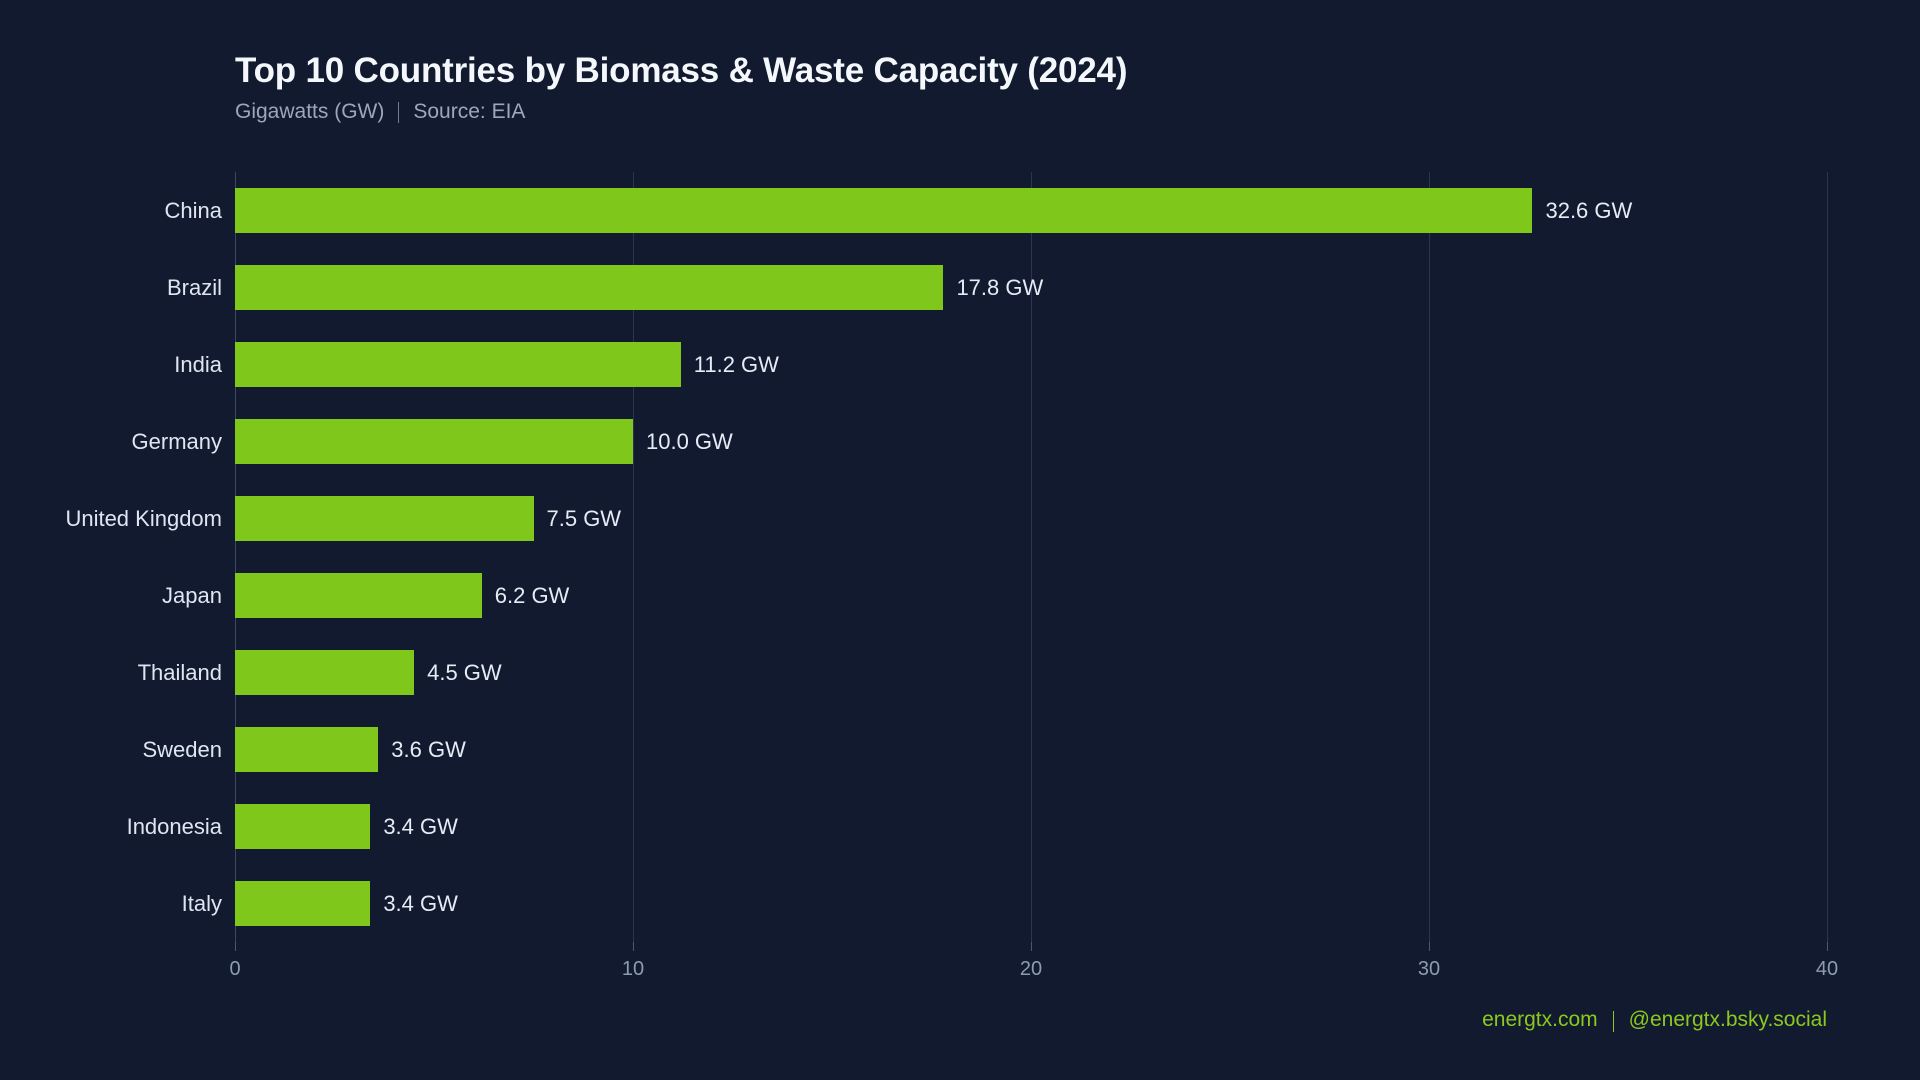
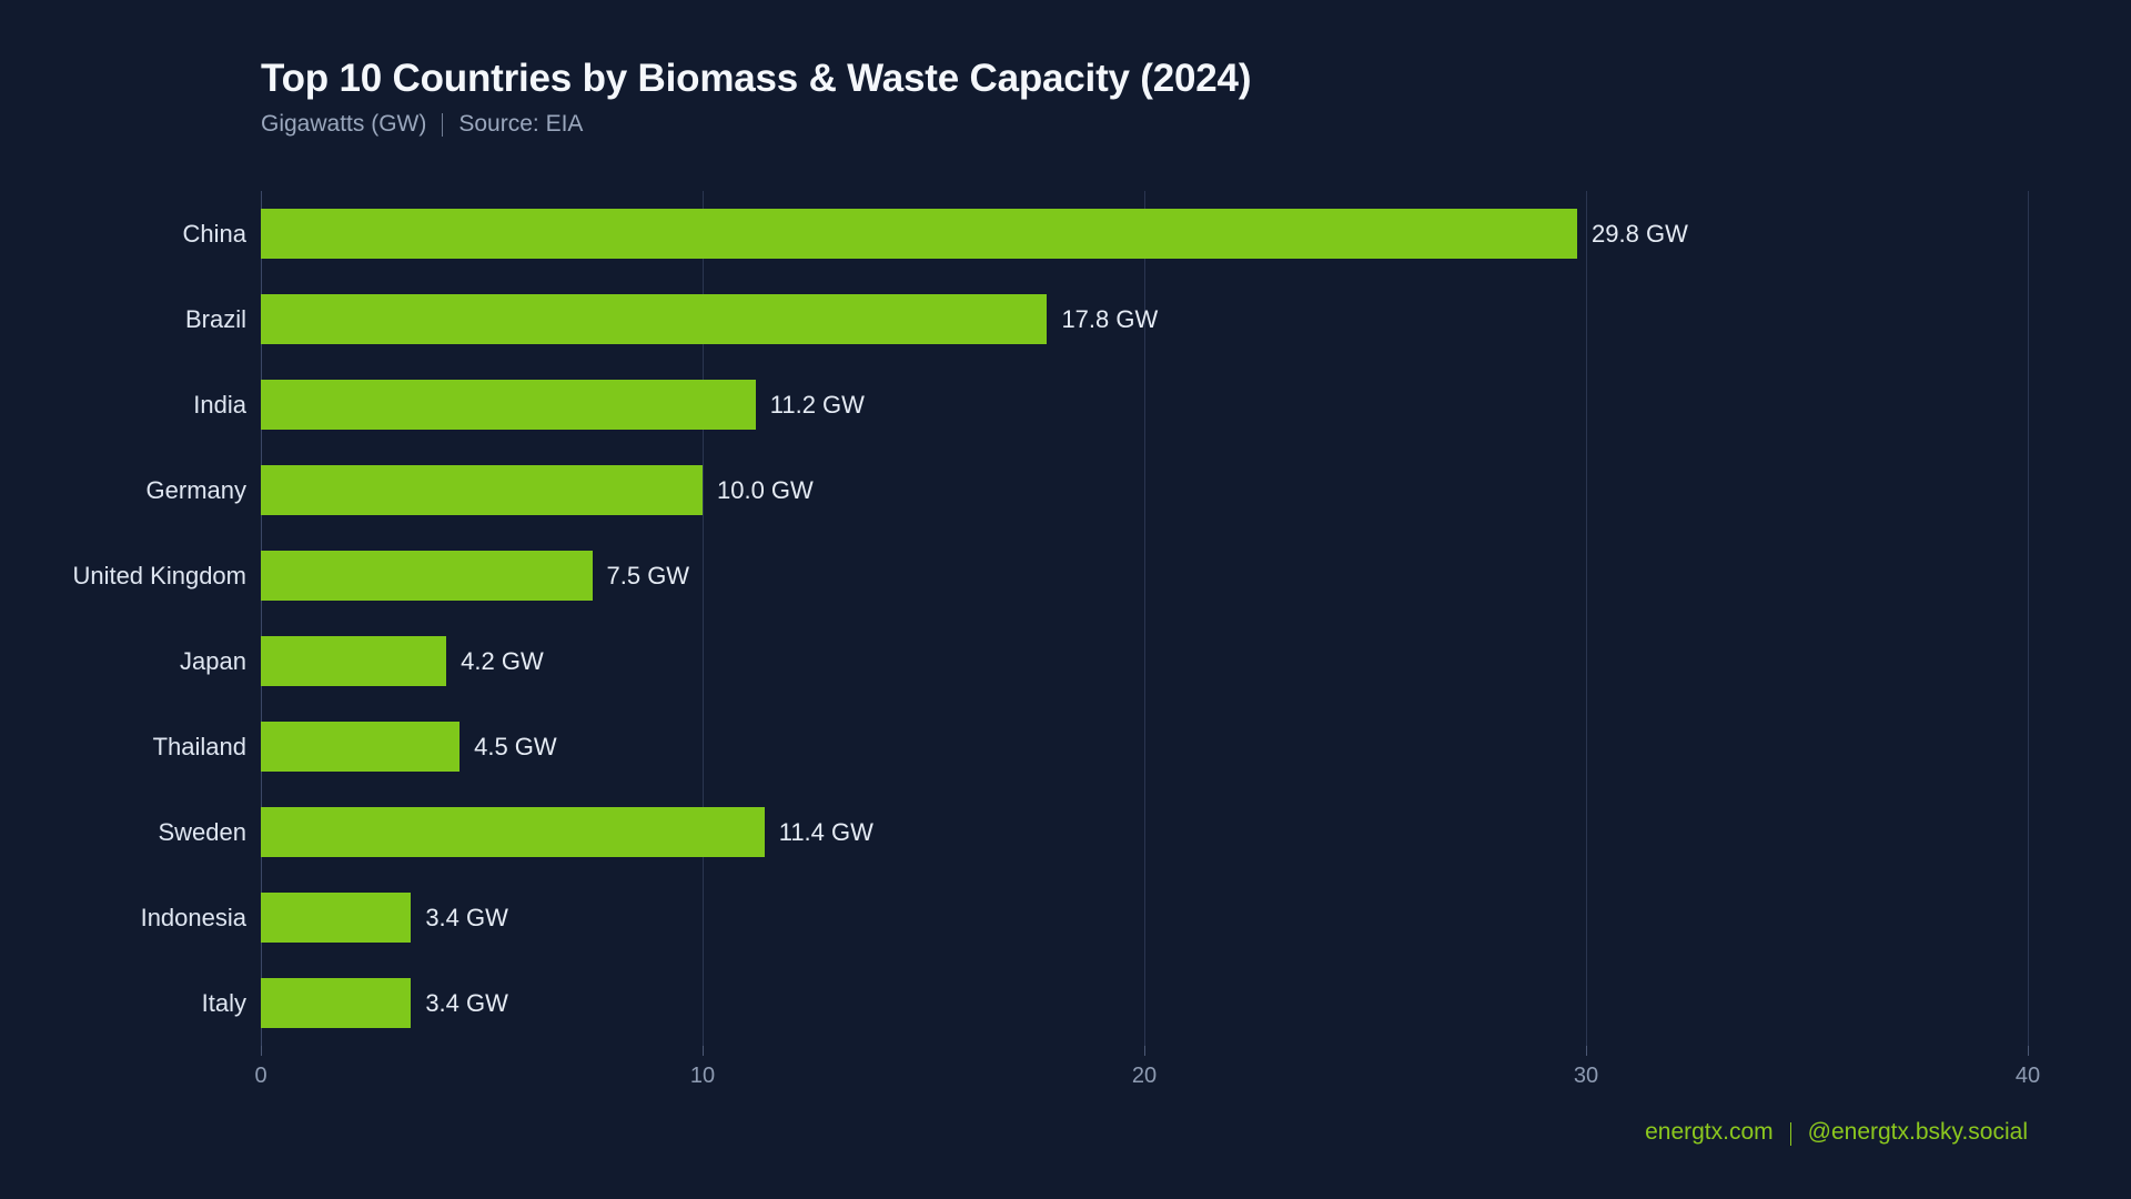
China: 32.6 -> 29.8
Japan: 6.2 -> 4.2
Sweden: 3.6 -> 11.4
